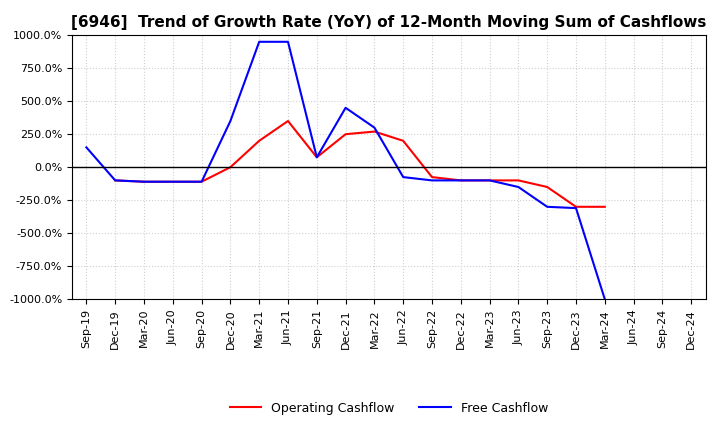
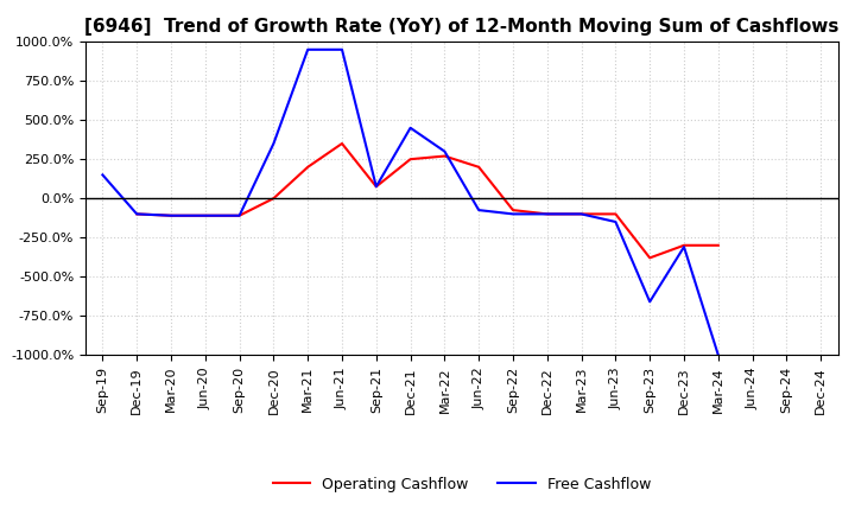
Operating Cashflow/Sep-23: -150% -> -380%
Free Cashflow/Sep-23: -300% -> -660%
